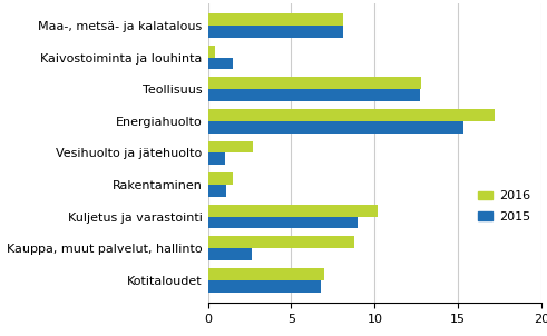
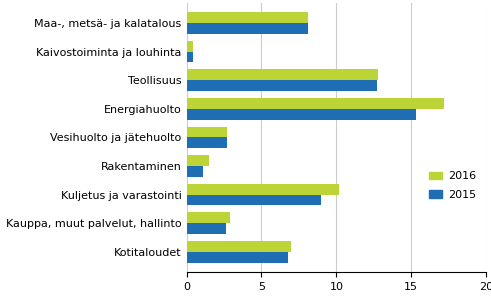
2015/Kaivostoiminta ja louhinta: 1.5 -> 0.4
2015/Vesihuolto ja jätehuolto: 1.0 -> 2.7
2016/Kauppa, muut palvelut, hallinto: 8.8 -> 2.9
